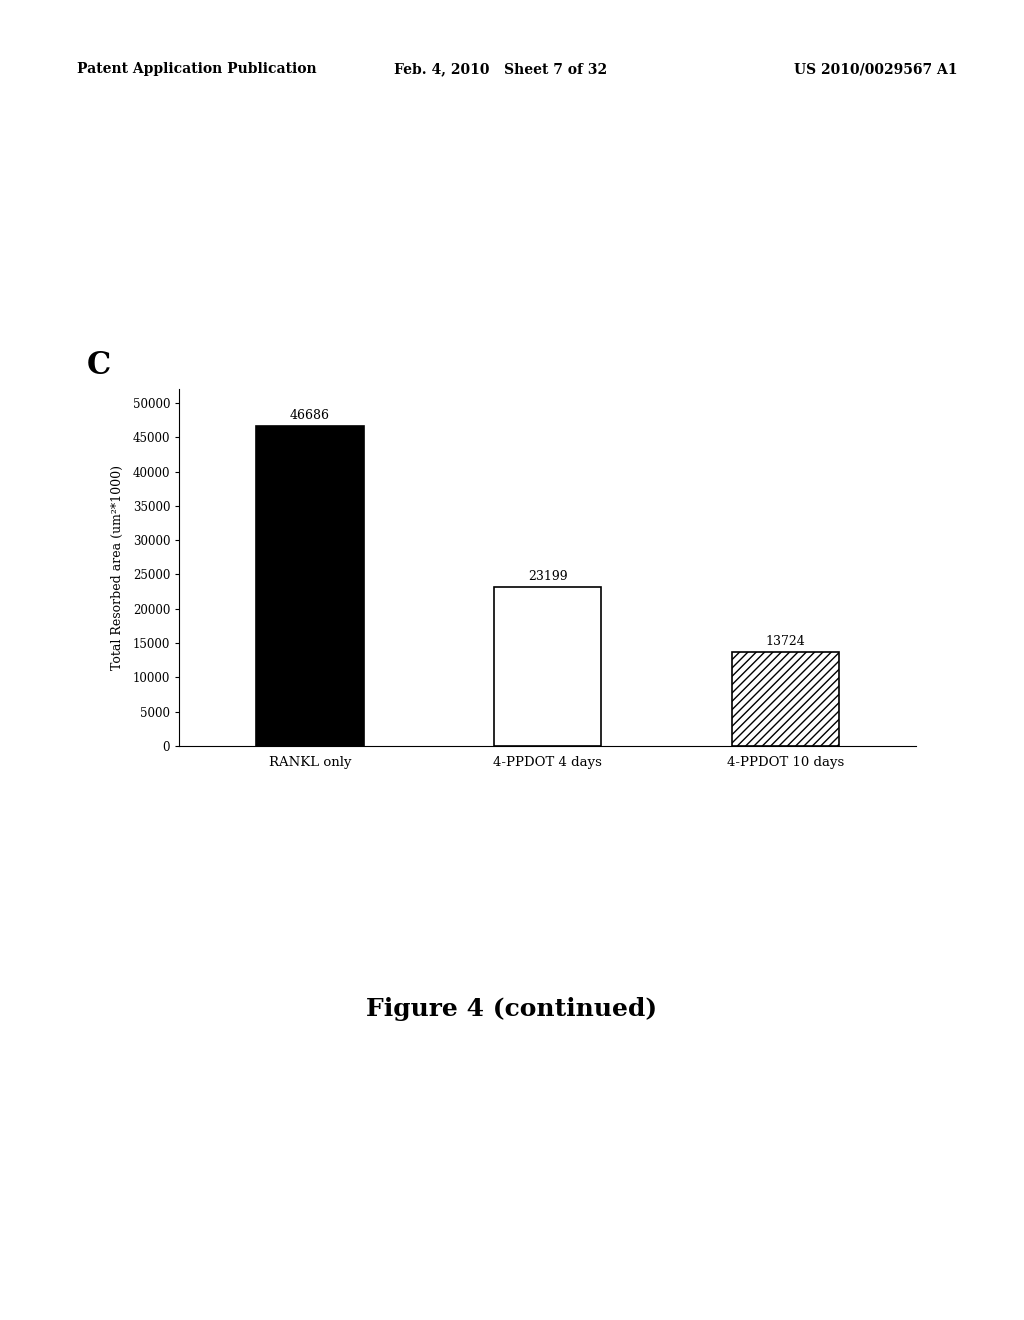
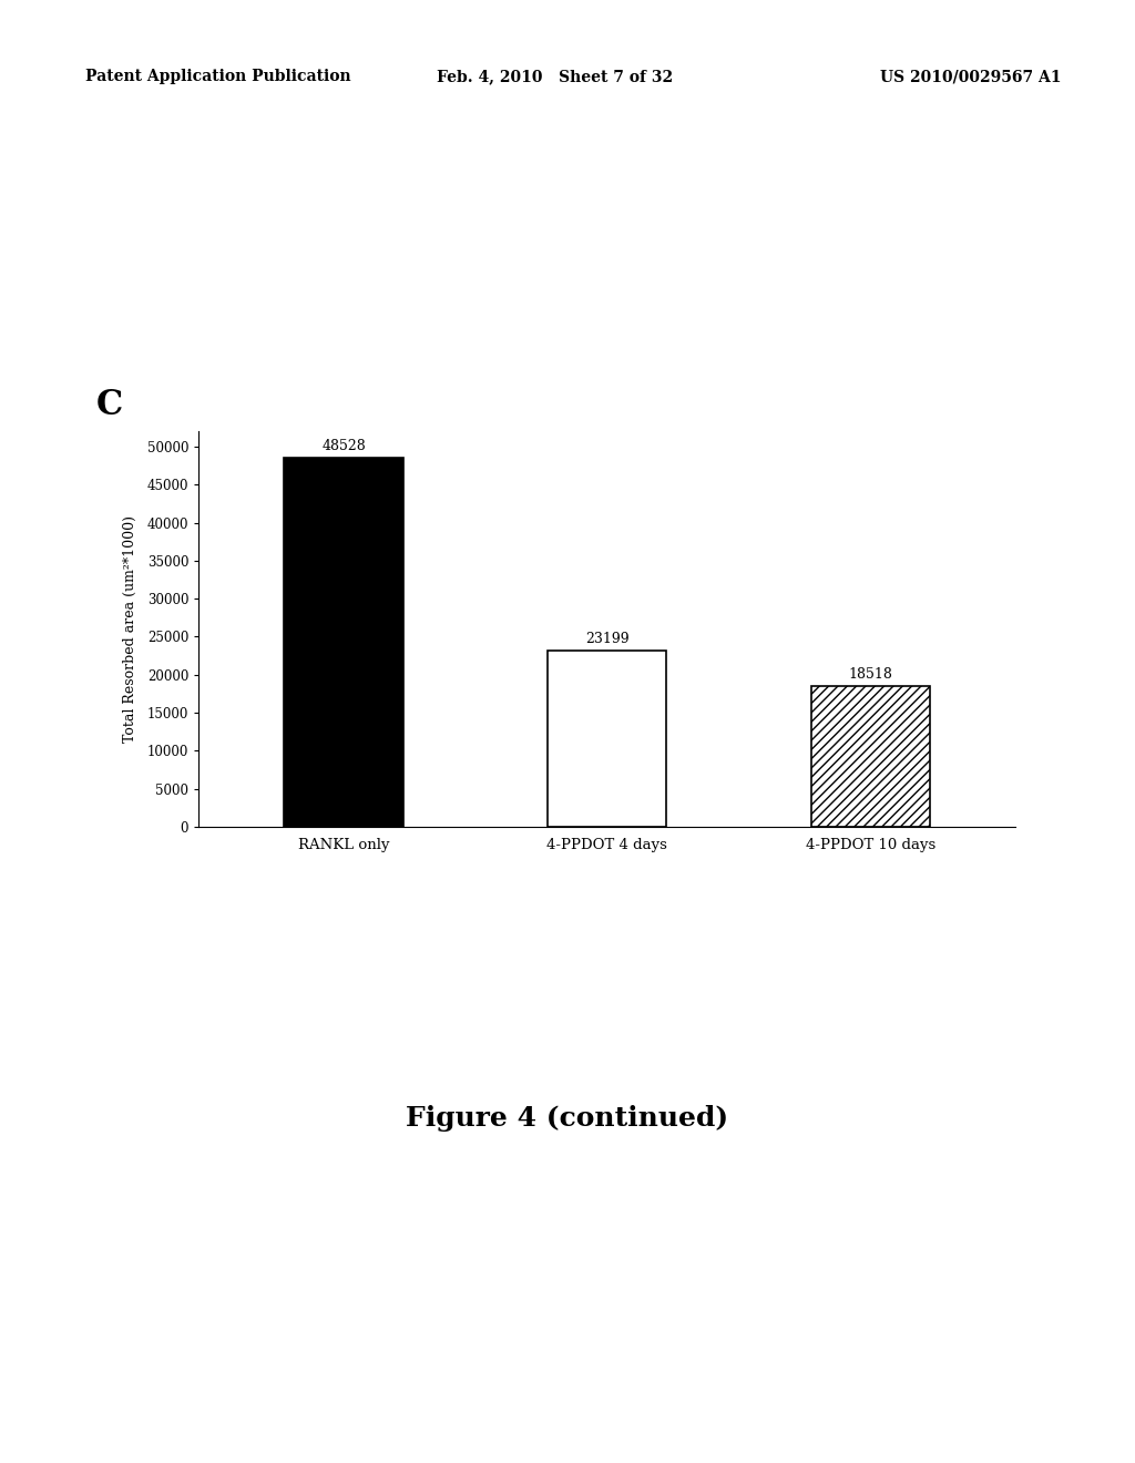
RANKL only: 46686 -> 48528
4-PPDOT 10 days: 13724 -> 18518
